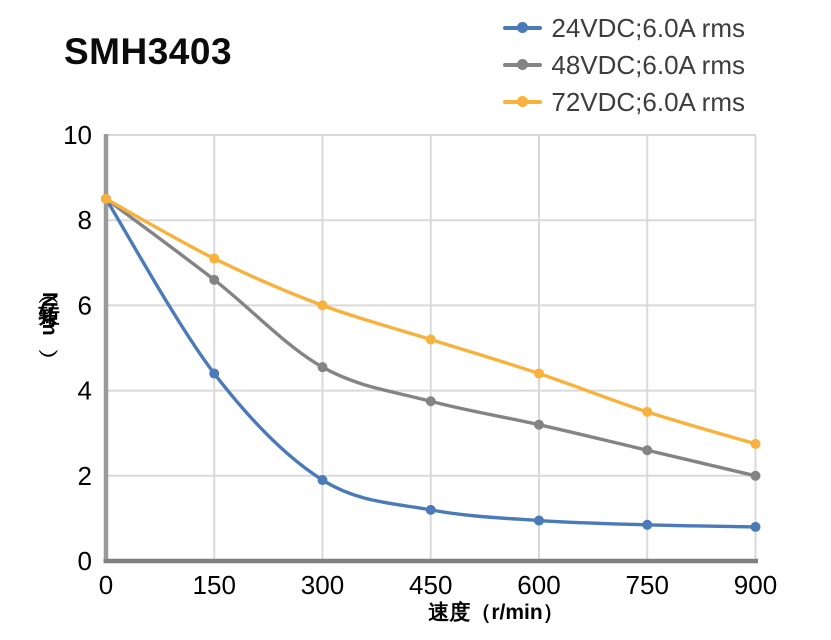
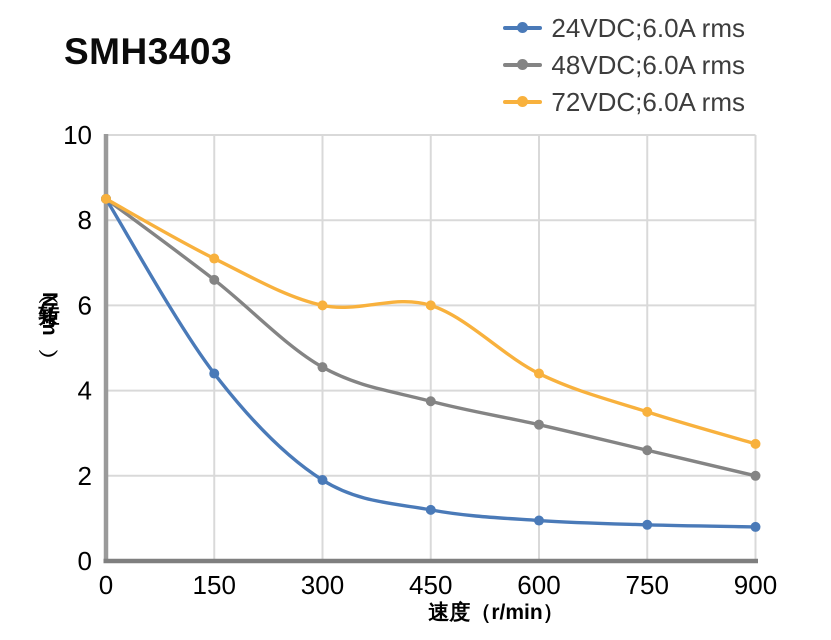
72VDC;6.0A rms/450: 5.2 -> 6.0
